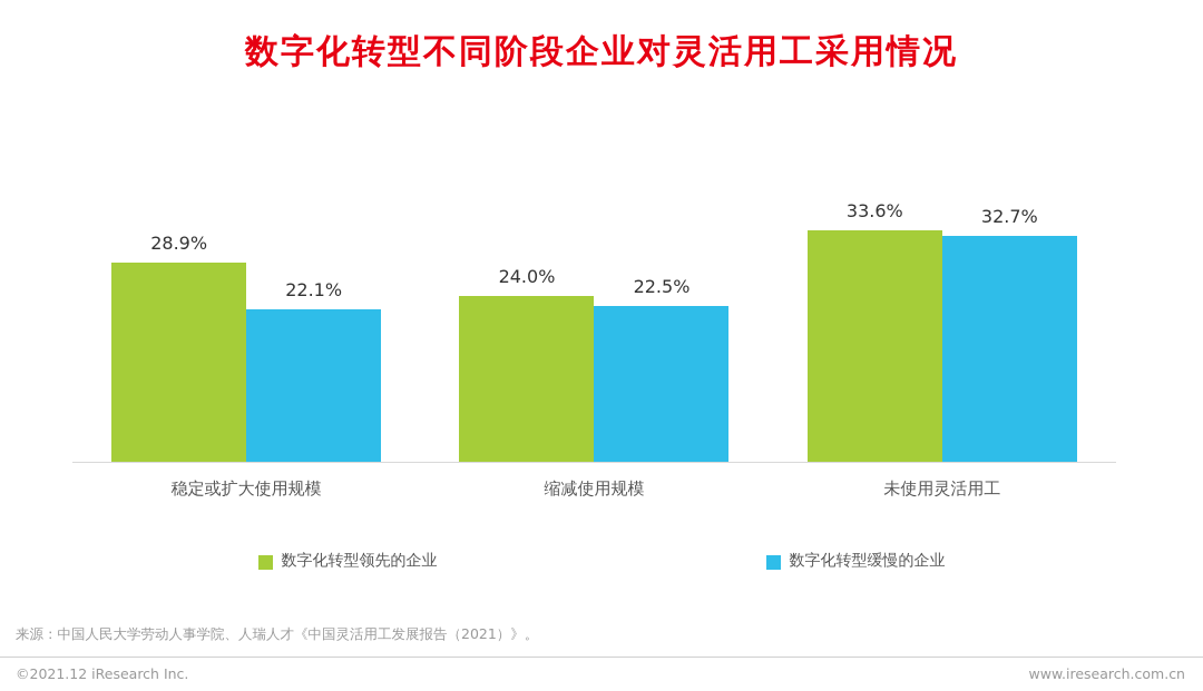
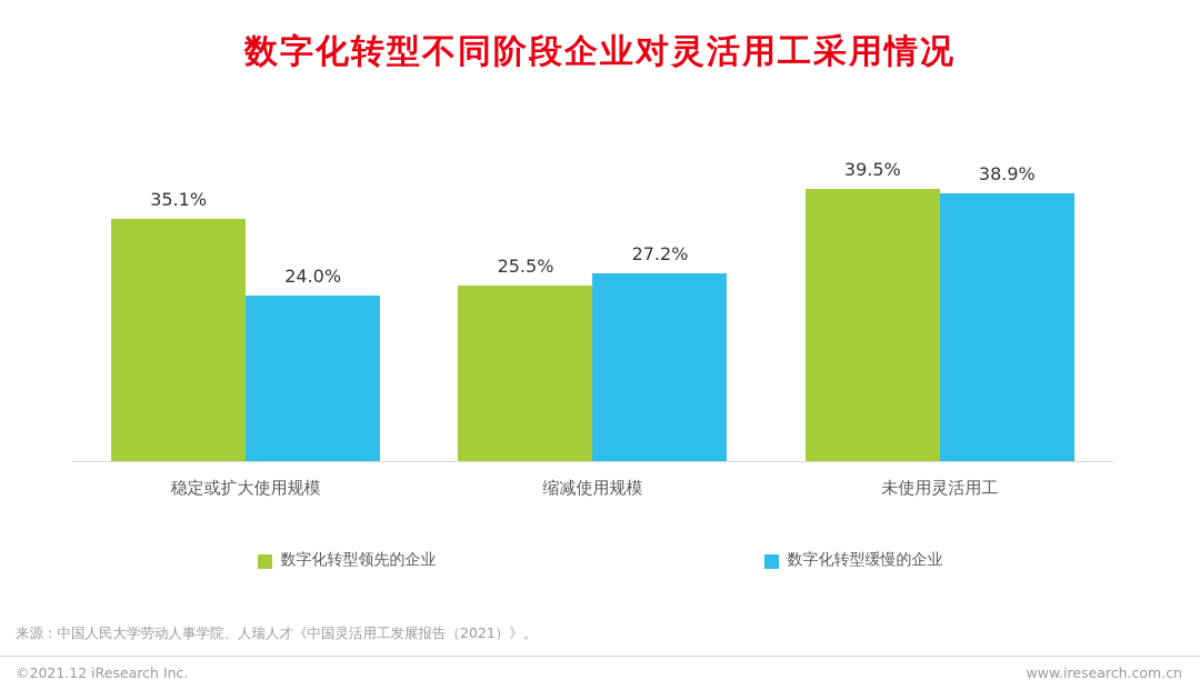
数字化转型领先的企业/稳定或扩大使用规模: 28.9% -> 35.1%
数字化转型缓慢的企业/稳定或扩大使用规模: 22.1% -> 24.0%
数字化转型领先的企业/缩减使用规模: 24.0% -> 25.5%
数字化转型缓慢的企业/缩减使用规模: 22.5% -> 27.2%
数字化转型领先的企业/未使用灵活用工: 33.6% -> 39.5%
数字化转型缓慢的企业/未使用灵活用工: 32.7% -> 38.9%
